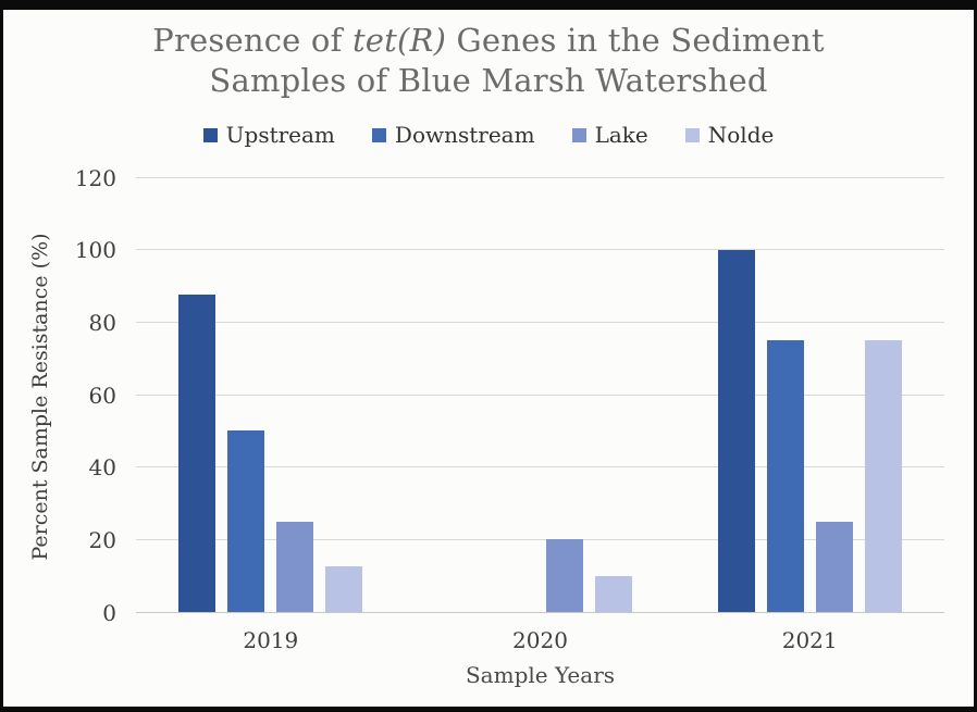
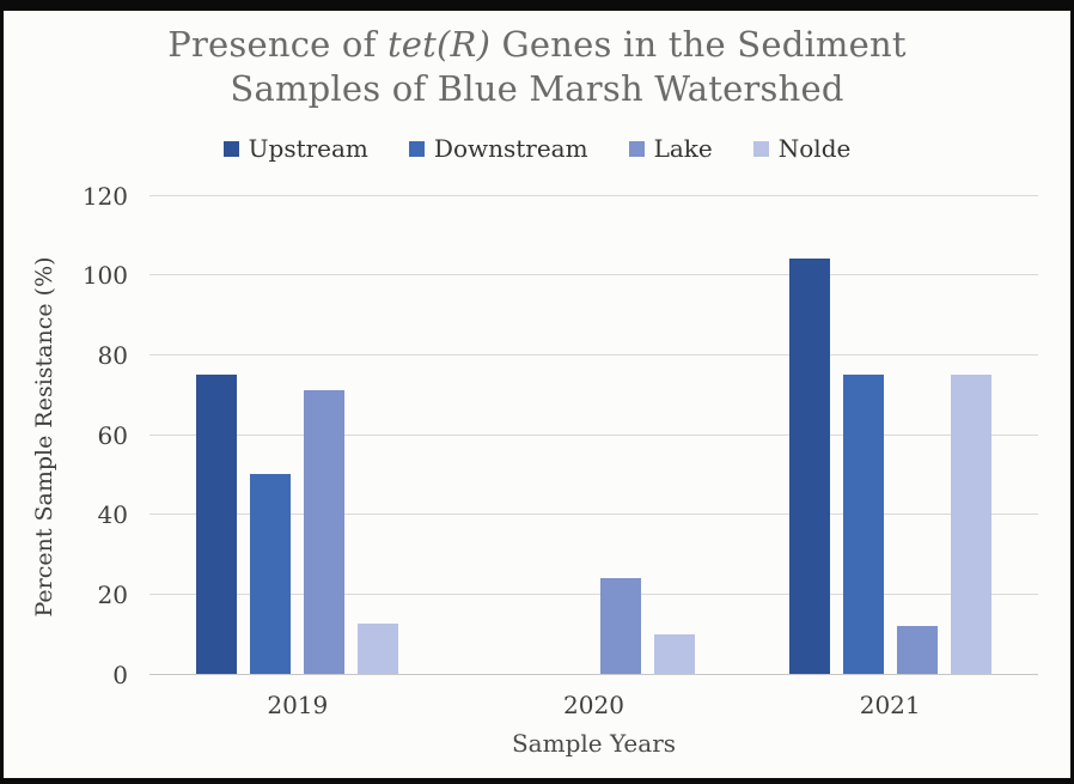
Upstream/2019: 88 -> 75
Lake/2019: 25 -> 71
Lake/2020: 20 -> 24
Upstream/2021: 100 -> 104
Lake/2021: 25 -> 12
